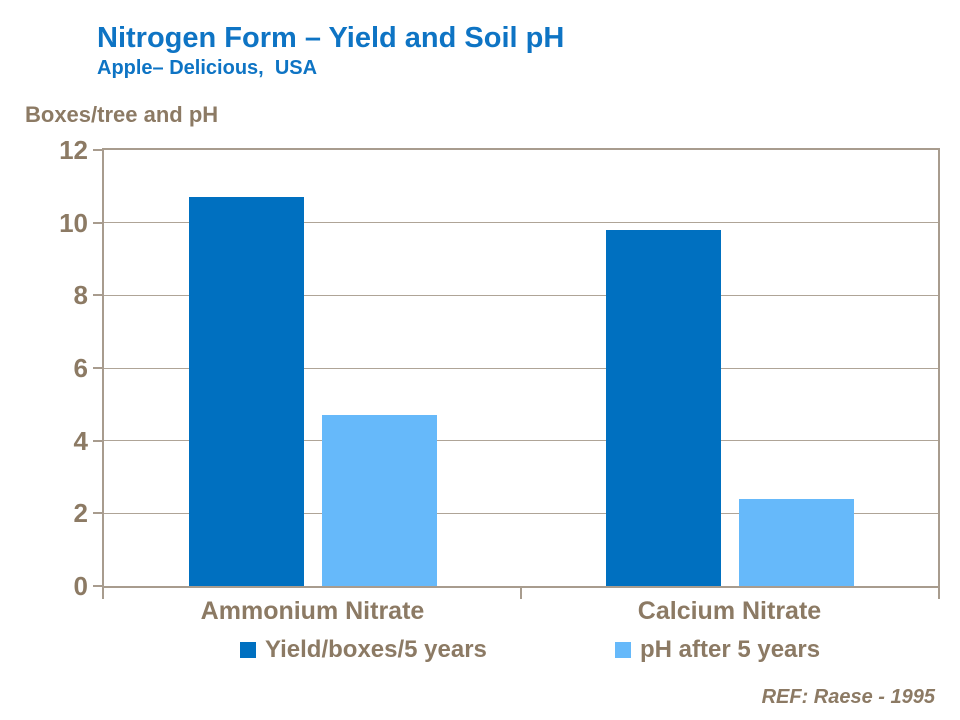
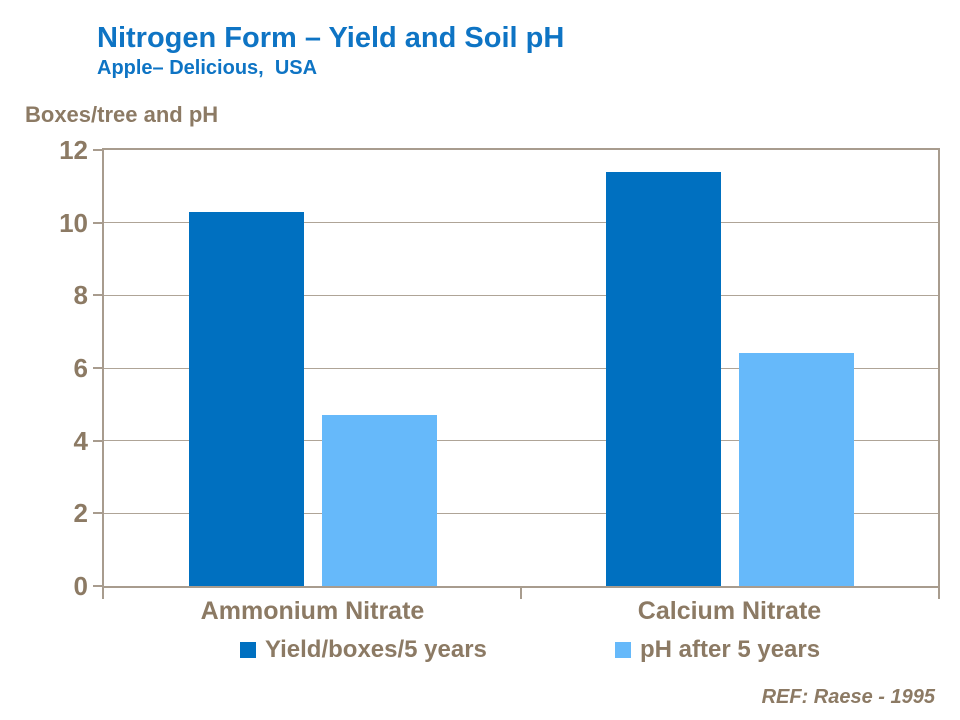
Yield/boxes/5 years/Ammonium Nitrate: 10.7 -> 10.3
Yield/boxes/5 years/Calcium Nitrate: 9.8 -> 11.4
pH after 5 years/Calcium Nitrate: 2.4 -> 6.4
